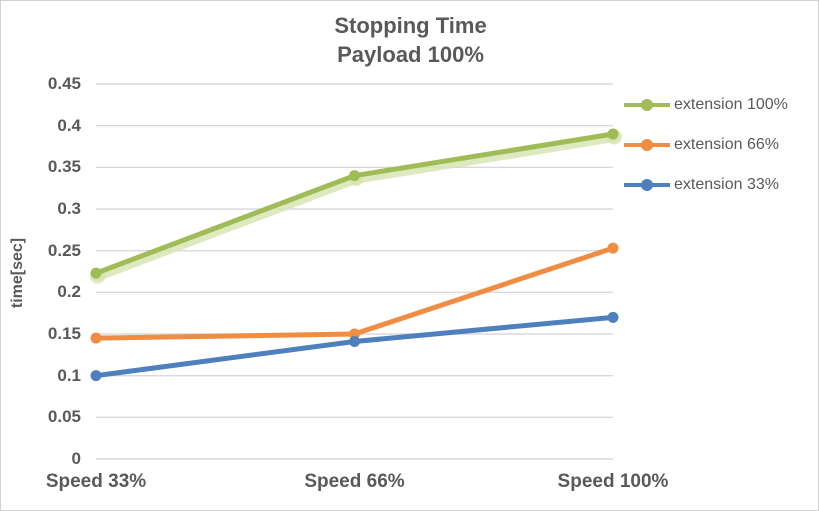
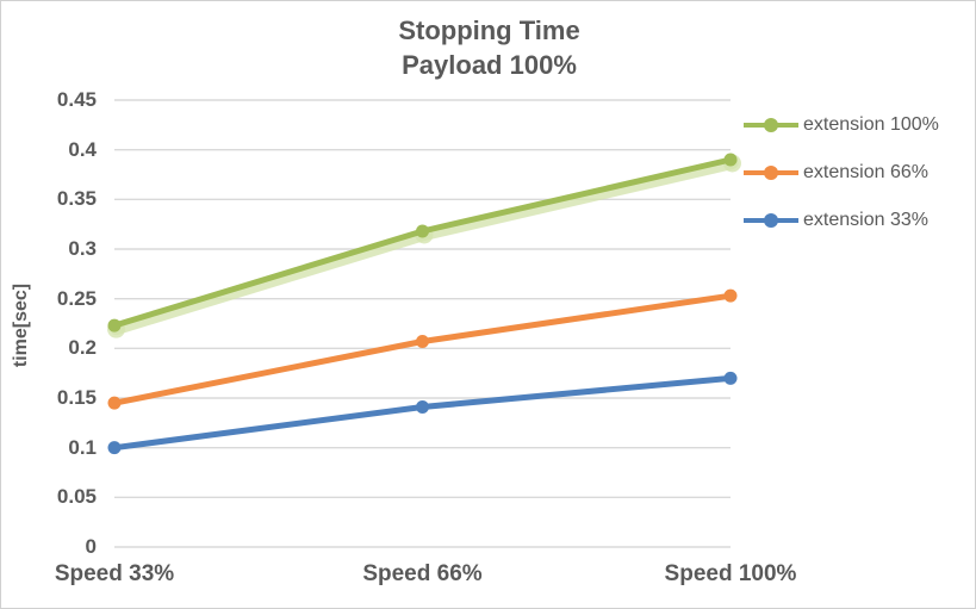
extension 100%/Speed 66%: 0.34 -> 0.32
extension 66%/Speed 66%: 0.15 -> 0.21
